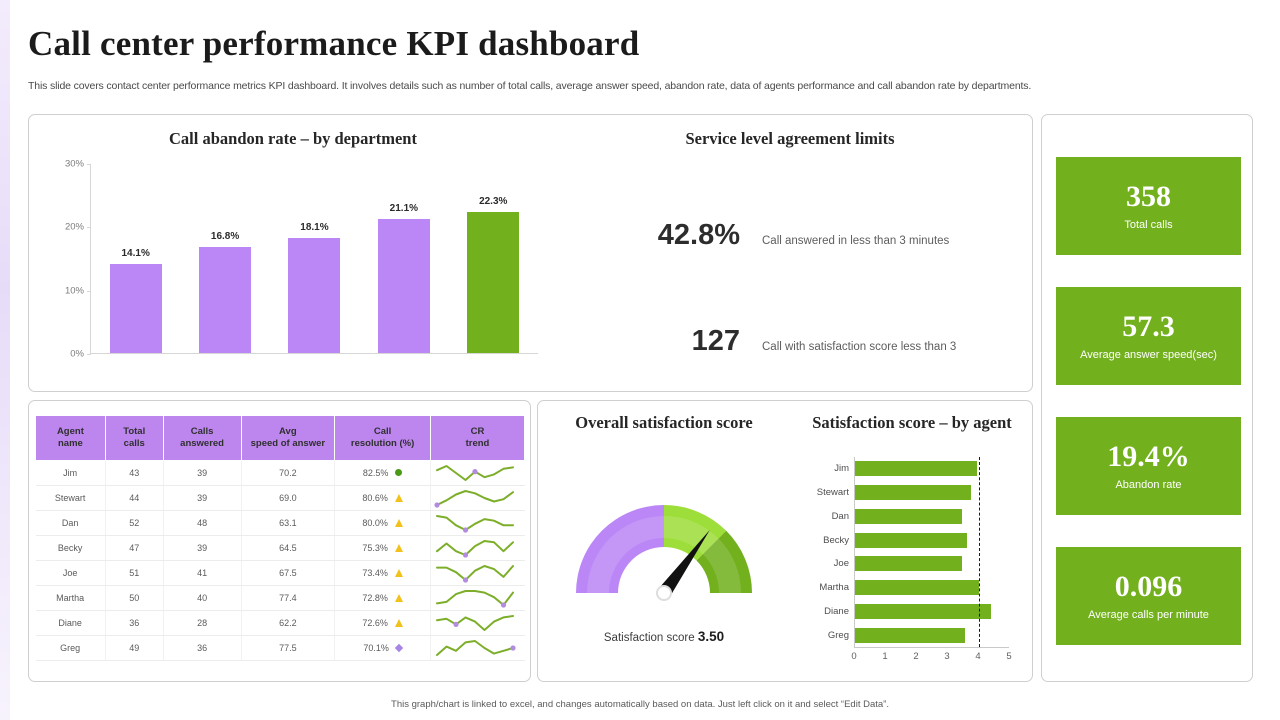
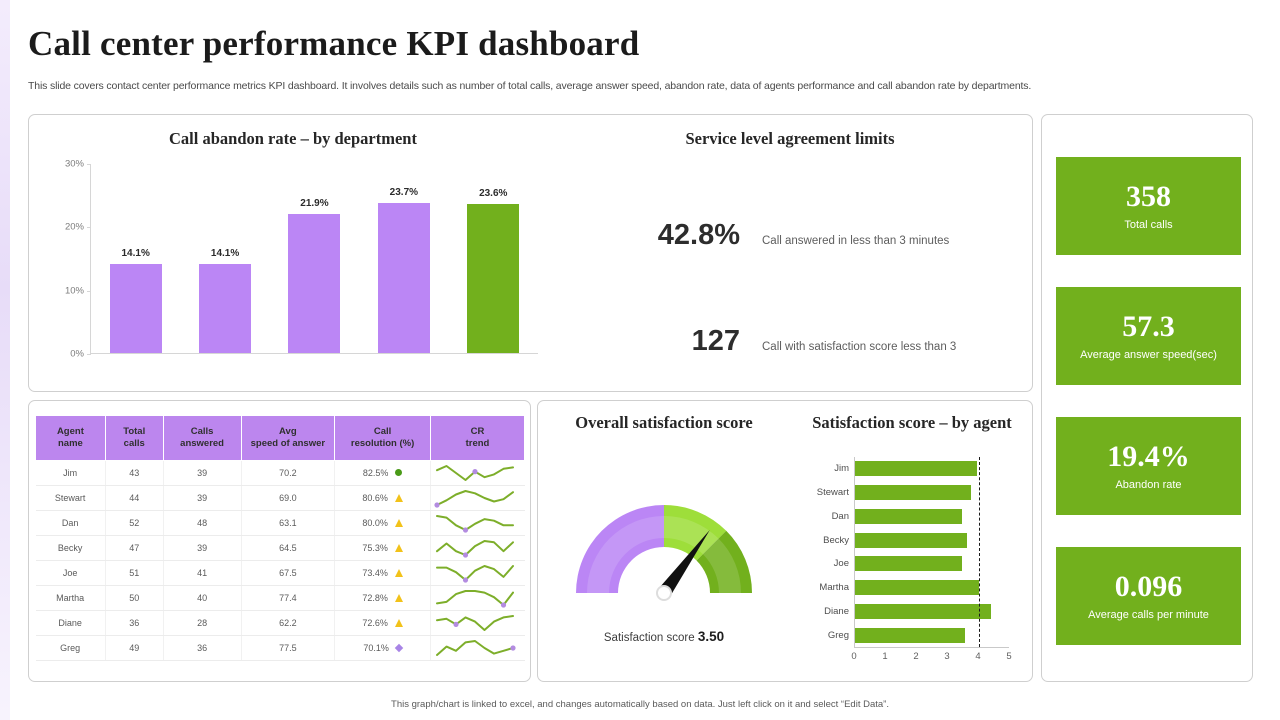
Call abandon rate – by department/Toaster: 16.8% -> 14.1%
Call abandon rate – by department/Fridge: 18.1% -> 21.9%
Call abandon rate – by department/Air conditioner: 21.1% -> 23.7%
Call abandon rate – by department/Television: 22.3% -> 23.6%
